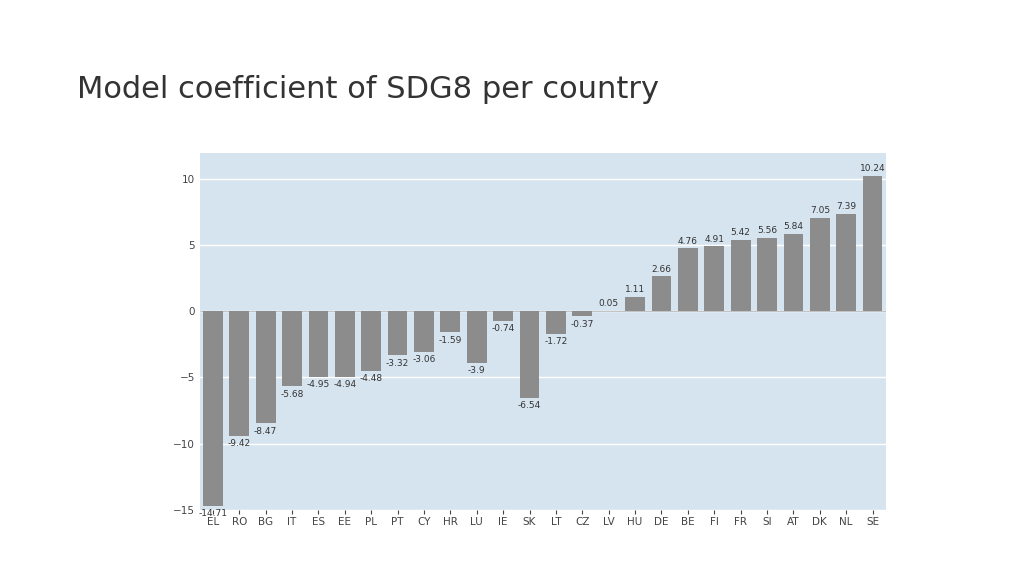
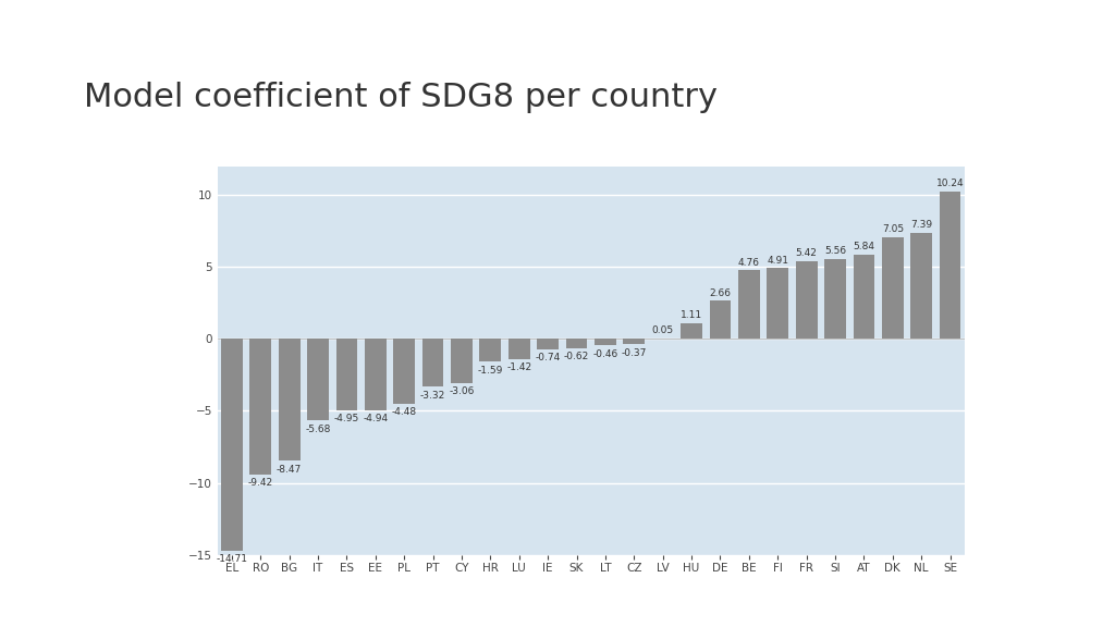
LU: -3.9 -> -1.42
SK: -6.54 -> -0.62
LT: -1.72 -> -0.46
